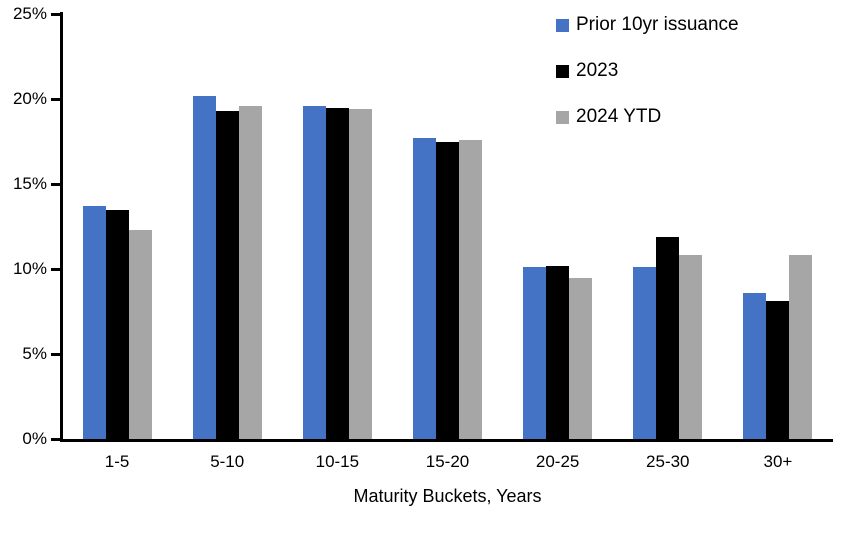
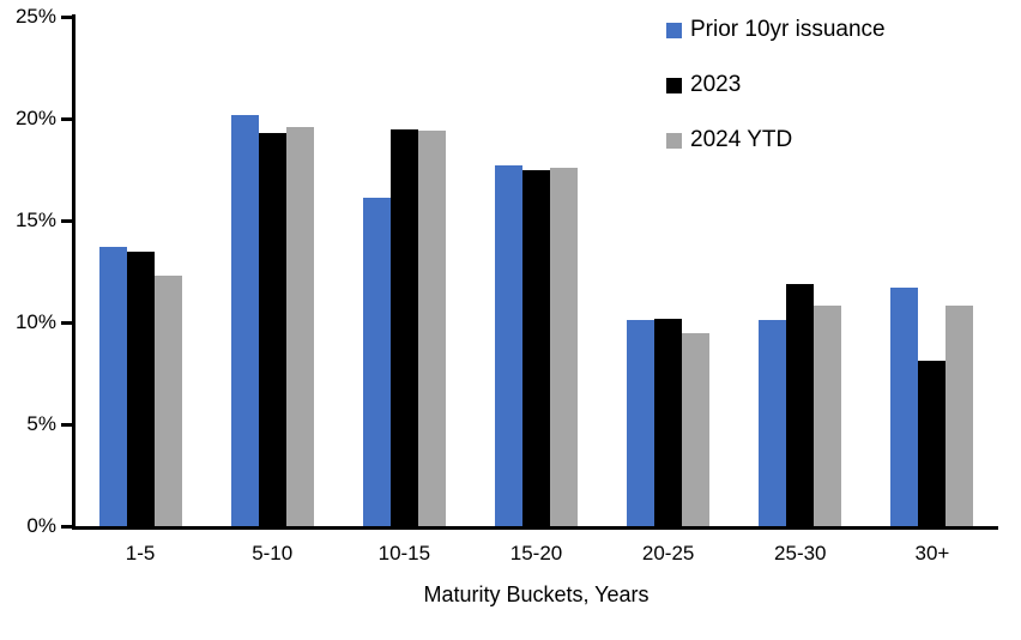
Prior 10yr issuance/10-15: 19.6% -> 16.1%
Prior 10yr issuance/30+: 8.6% -> 11.7%
